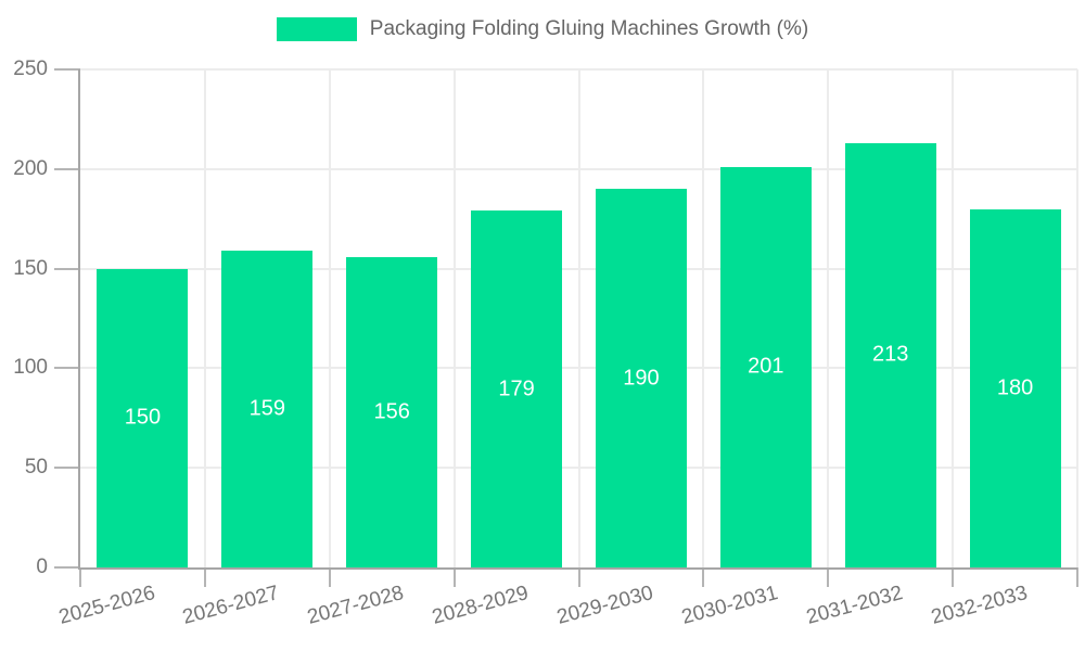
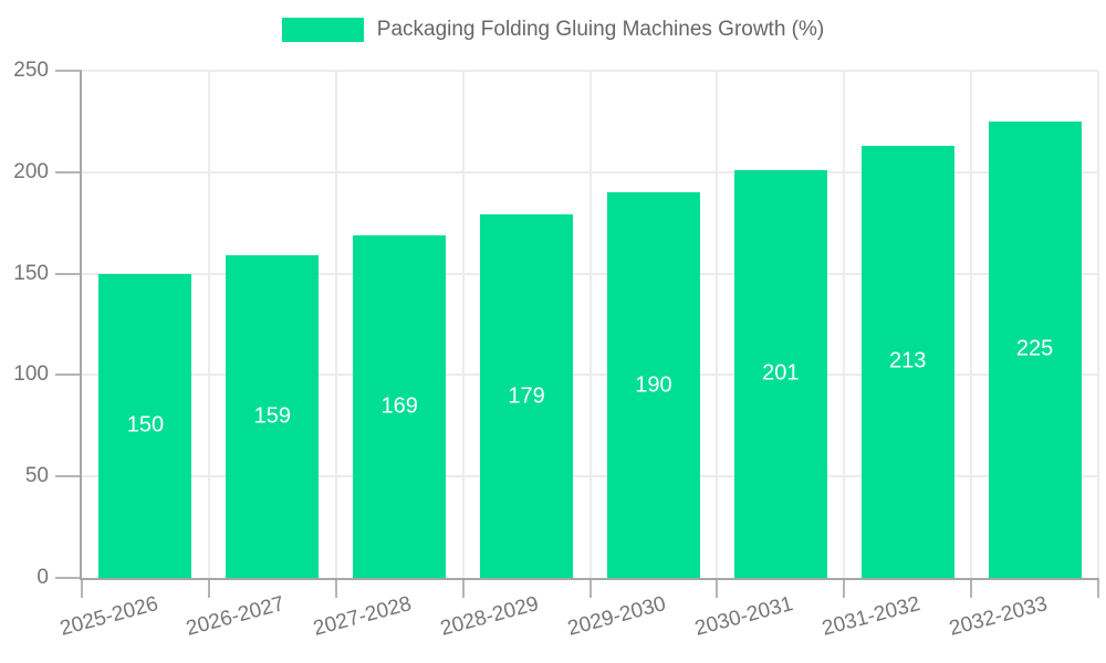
2027-2028: 156 -> 169
2032-2033: 180 -> 225
